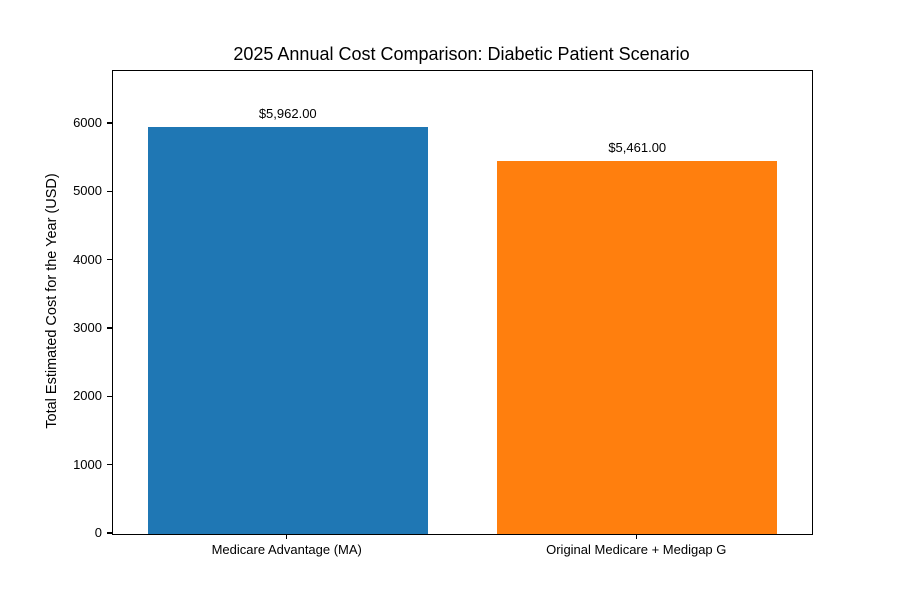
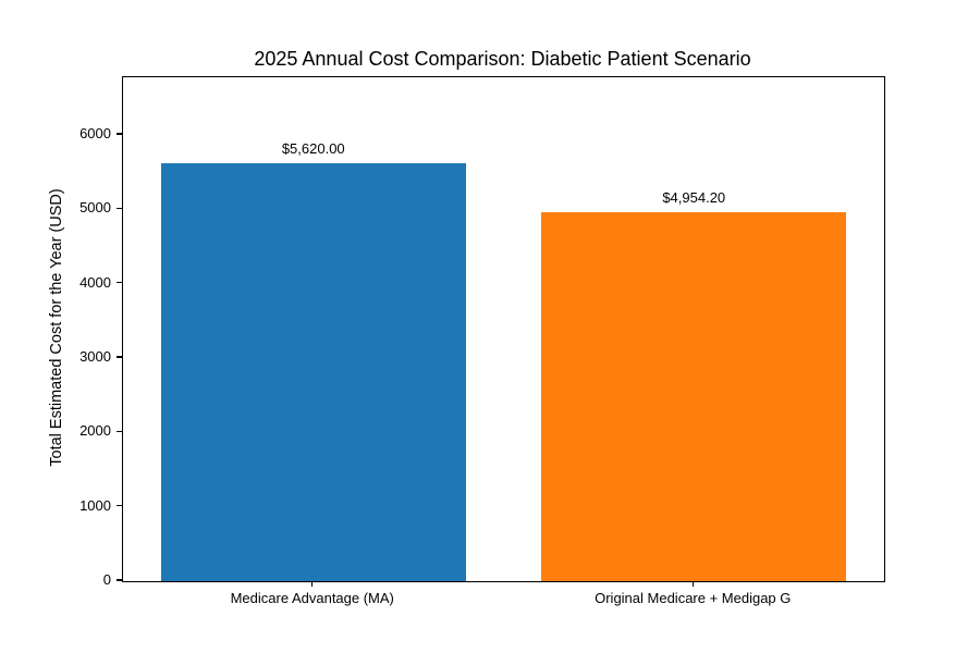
Medicare Advantage (MA): $5,962.00 -> $5,620.00
Original Medicare + Medigap G: $5,461.00 -> $4,954.20
